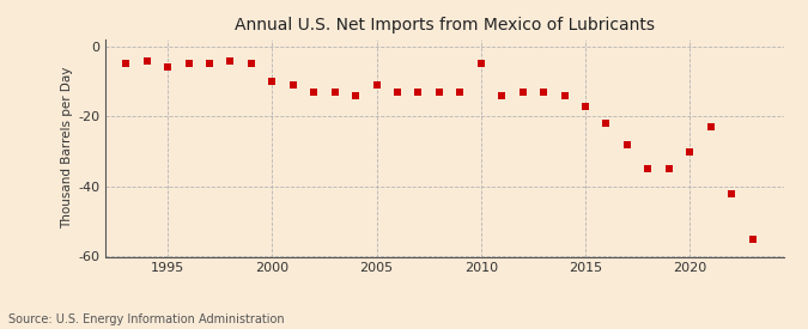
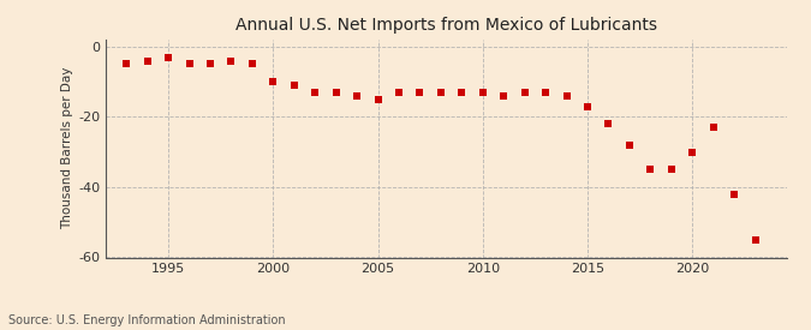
1995: -6 -> -3
2005: -11 -> -15
2010: -5 -> -13
